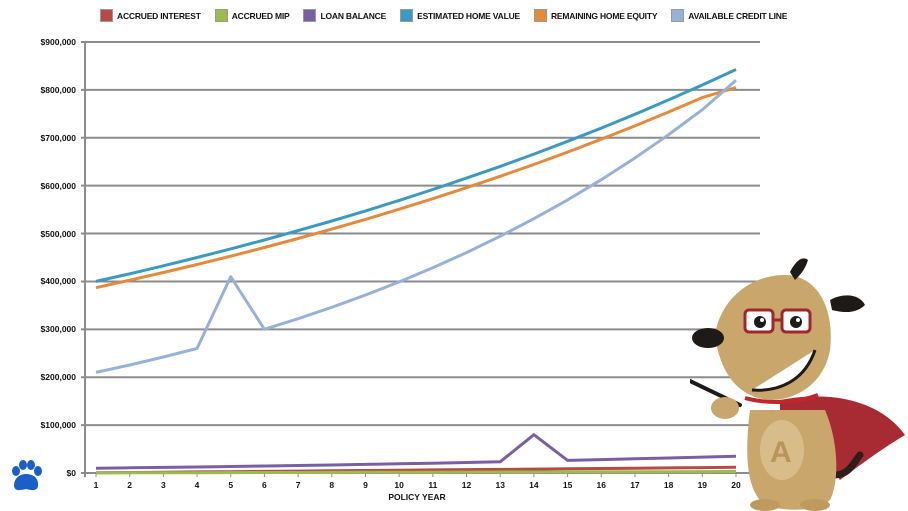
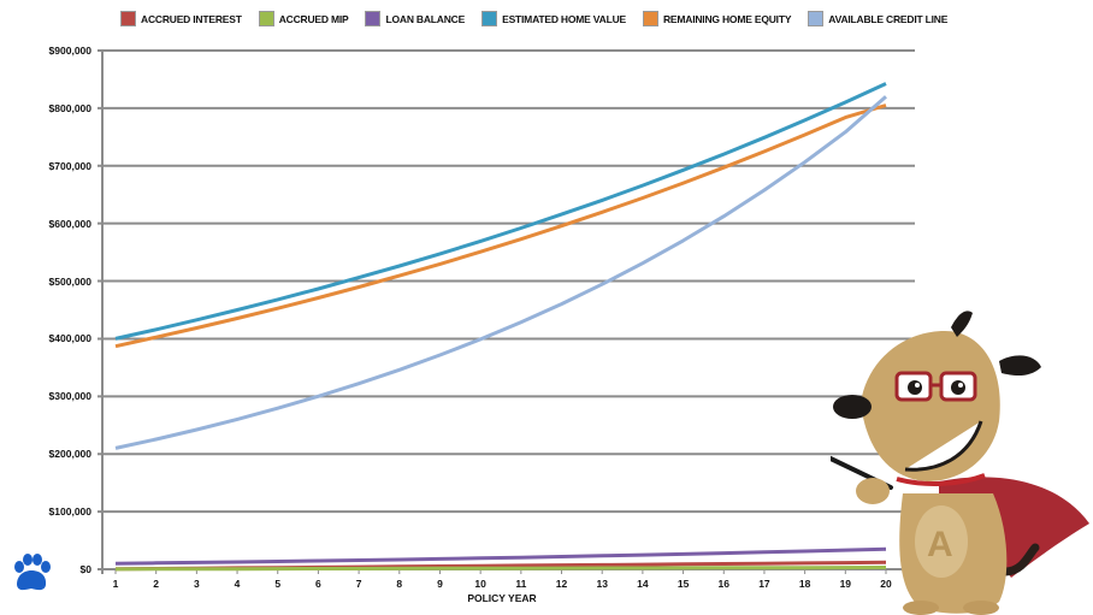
AVAILABLE CREDIT LINE/5: $410000 -> $280000
LOAN BALANCE/14: $80000 -> $20000
